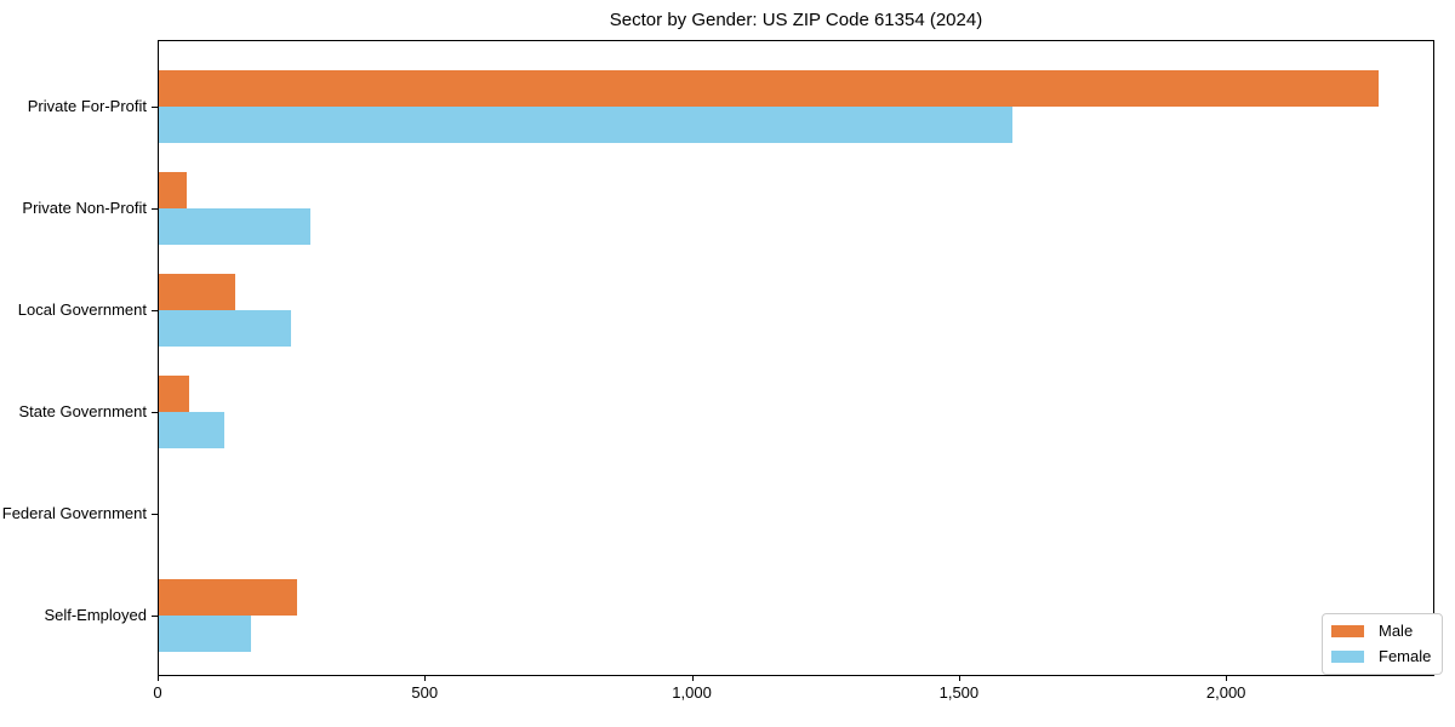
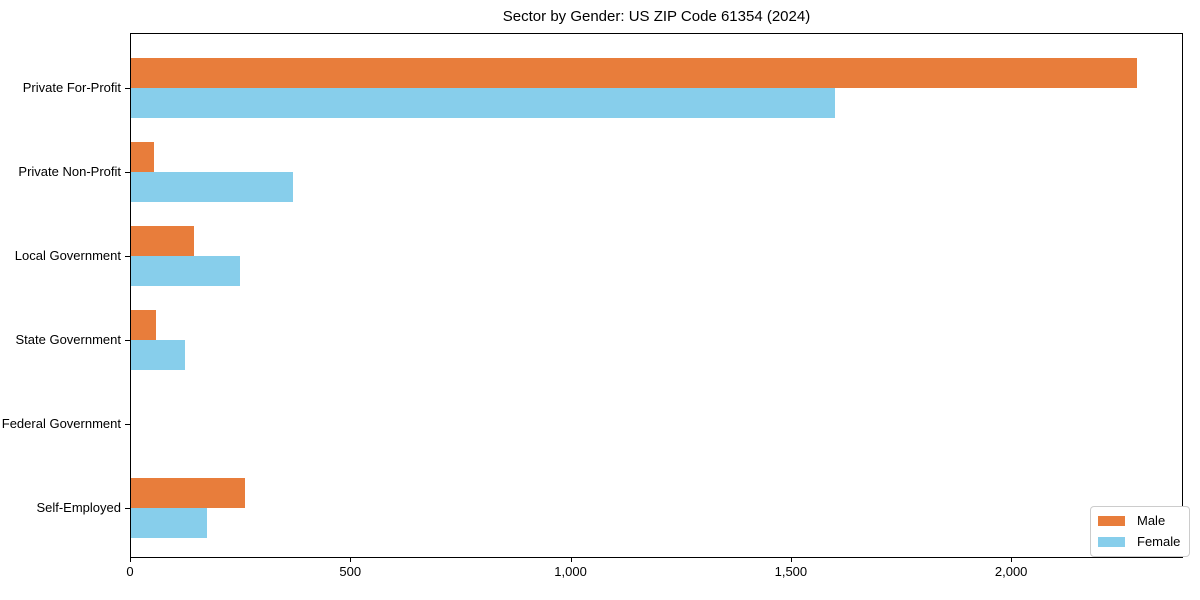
Female/Private Non-Profit: 280 -> 370
